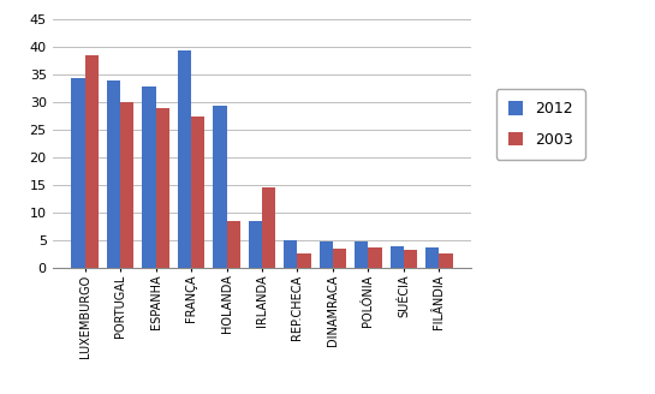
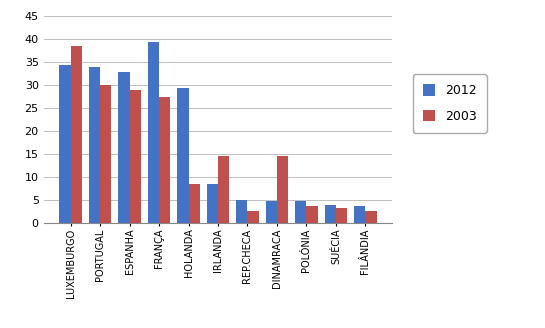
2003/DINAMRACA: 3.5 -> 14.5
